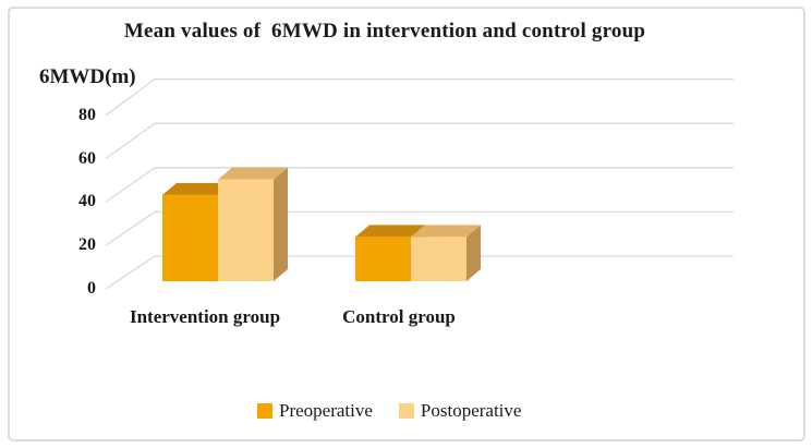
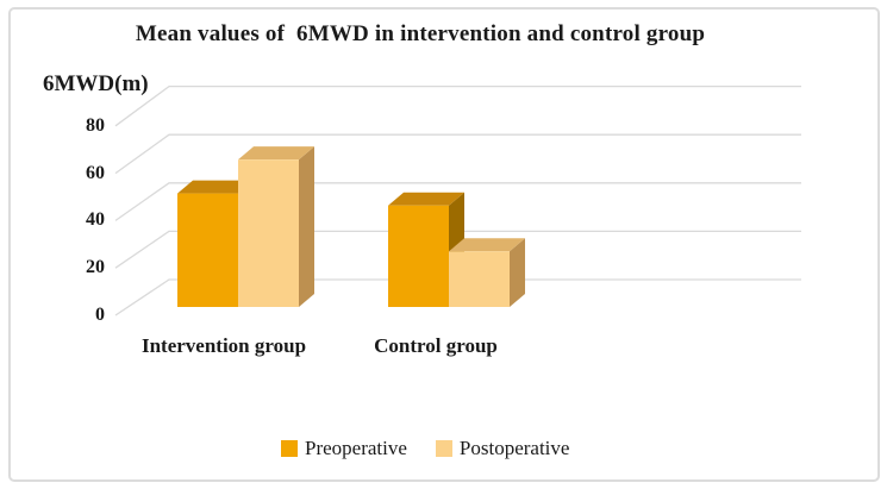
Preoperative/Intervention group: 39 -> 47
Postoperative/Intervention group: 46 -> 61
Preoperative/Control group: 20 -> 42
Postoperative/Control group: 20 -> 23
